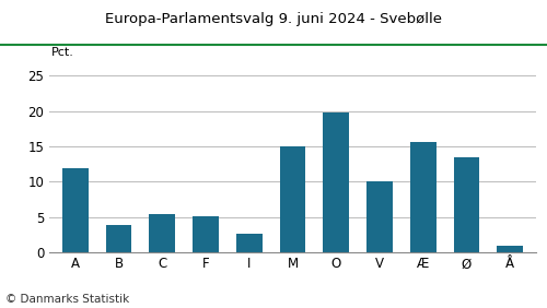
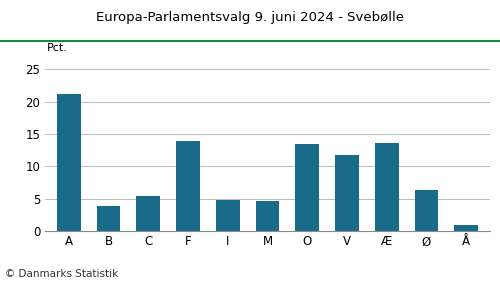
A: 12.0 -> 21.2
F: 5.2 -> 14.0
I: 2.6 -> 4.9
M: 15.0 -> 4.7
O: 19.8 -> 13.4
V: 10.0 -> 11.8
Æ: 15.6 -> 13.7
Ø: 13.4 -> 6.4
